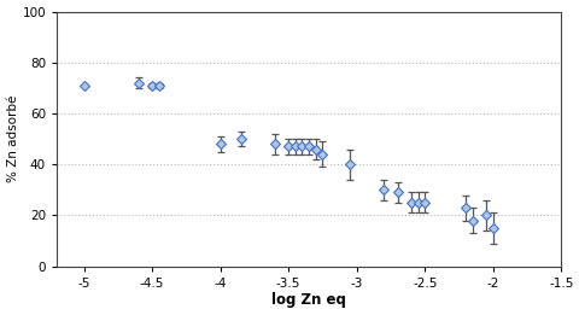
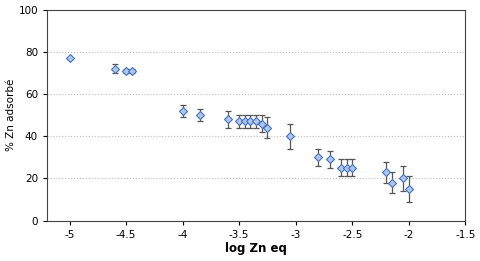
-5: 71 -> 77
-4: 48 -> 52
